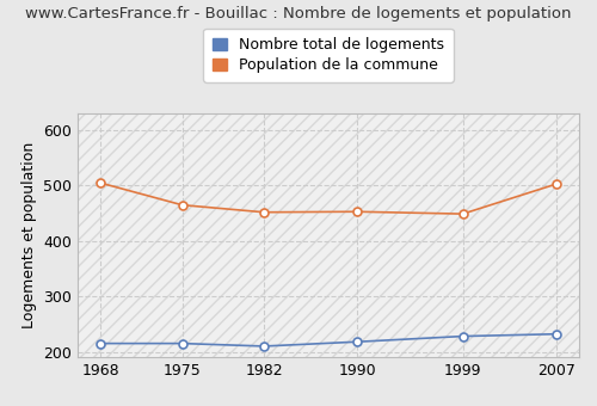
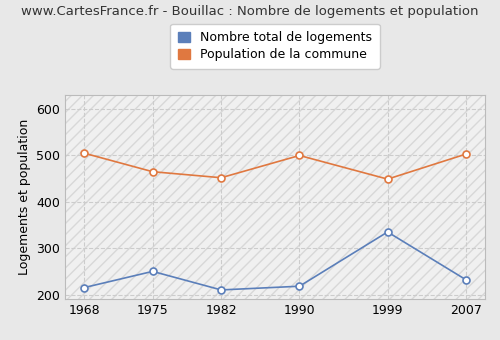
Nombre total de logements/1975: 215 -> 250
Population de la commune/1990: 453 -> 500
Nombre total de logements/1999: 228 -> 335
